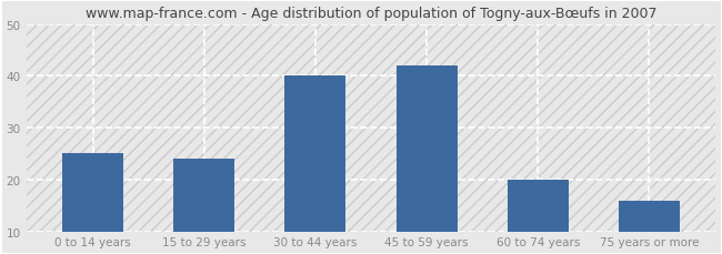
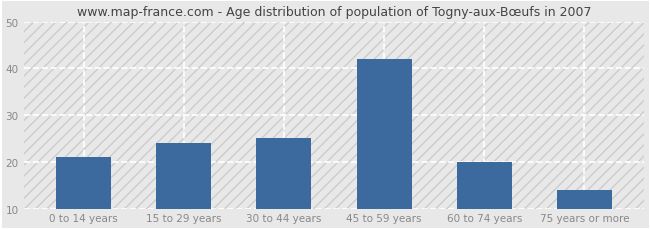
0 to 14 years: 25 -> 21
30 to 44 years: 40 -> 25
75 years or more: 16 -> 14
